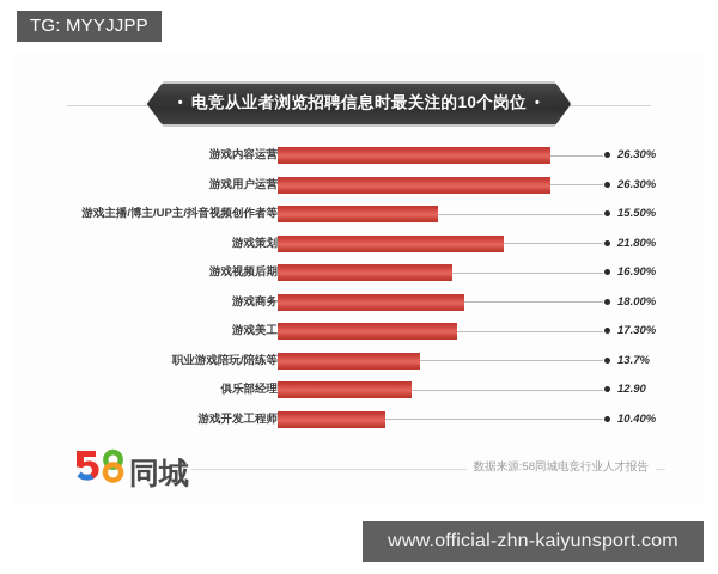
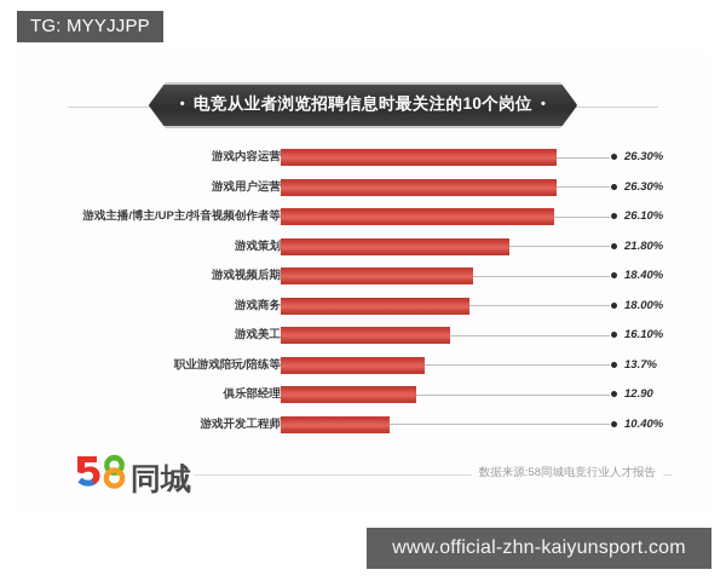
游戏主播/博主/UP主/抖音视频创作者等: 15.50% -> 26.10%
游戏视频后期: 16.90% -> 18.40%
游戏美工: 17.30% -> 16.10%
